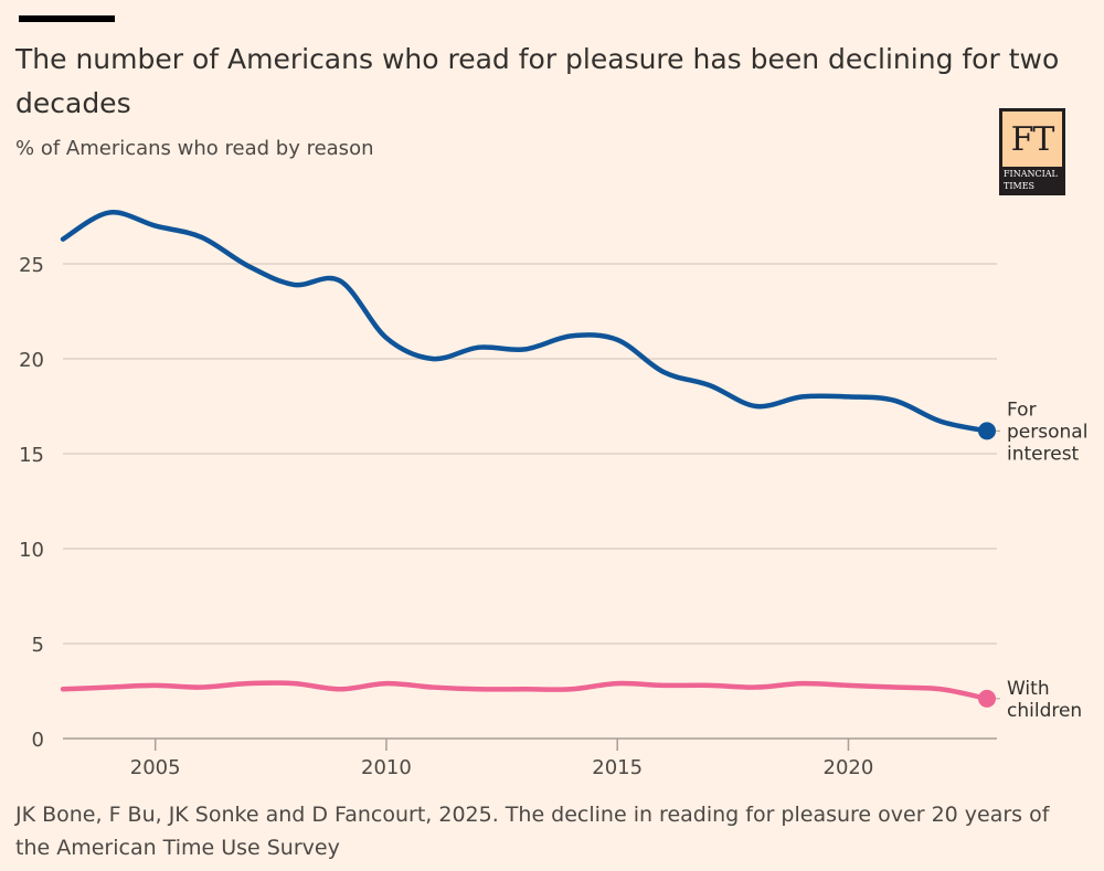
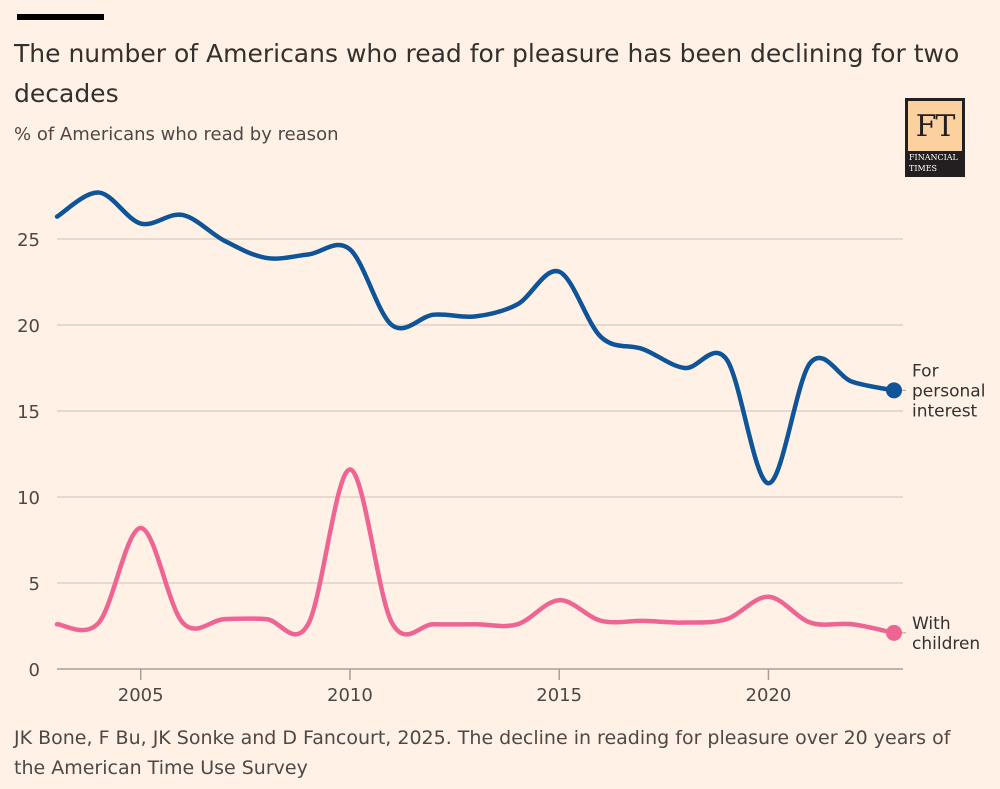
For personal interest/2005: 27.0 -> 25.9
With children/2005: 2.8 -> 8.2
For personal interest/2010: 21.1 -> 24.4
With children/2010: 2.9 -> 11.6
For personal interest/2015: 21.0 -> 23.1
With children/2015: 2.9 -> 4.0
For personal interest/2020: 18.0 -> 10.8
With children/2020: 2.8 -> 4.2
